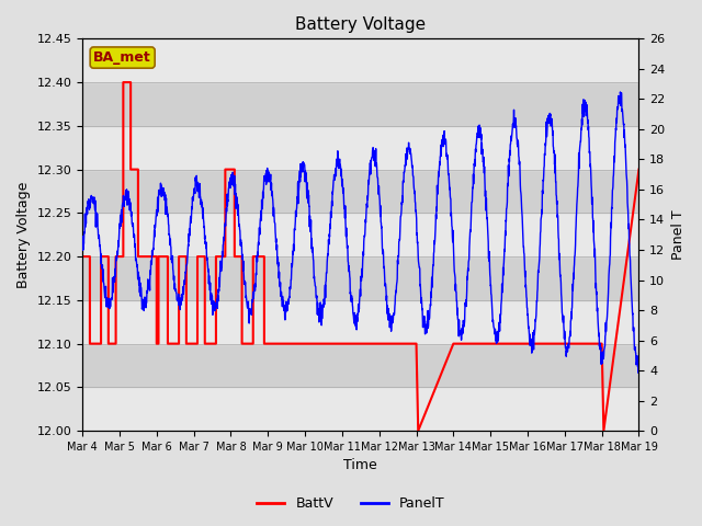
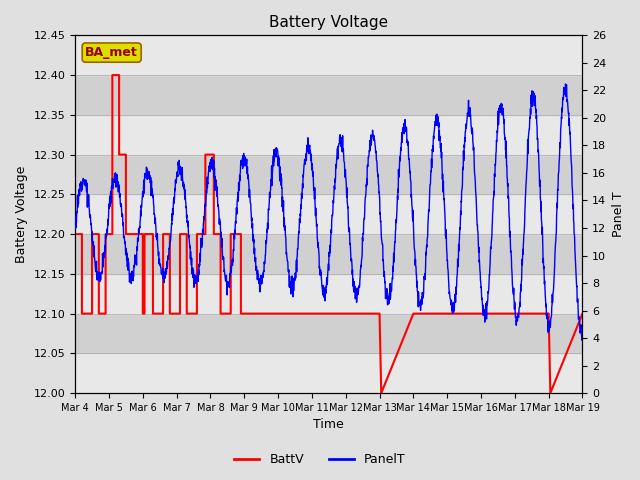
BattV/Mar 19: 12.3 -> 12.1
